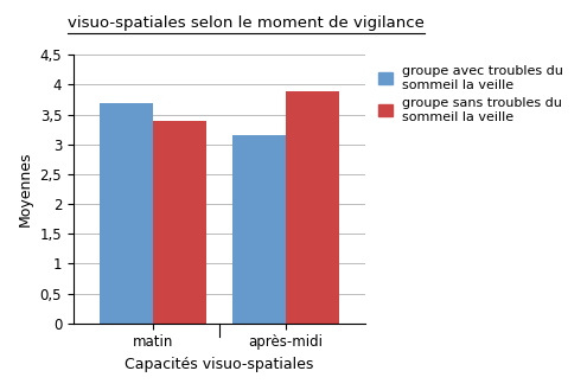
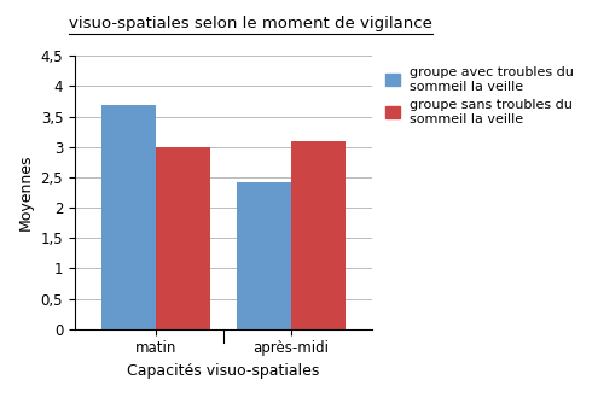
groupe sans troubles du sommeil la veille/matin: 3,4 -> 3,0
groupe avec troubles du sommeil la veille/après-midi: 3,15 -> 2,42
groupe sans troubles du sommeil la veille/après-midi: 3,9 -> 3,1
